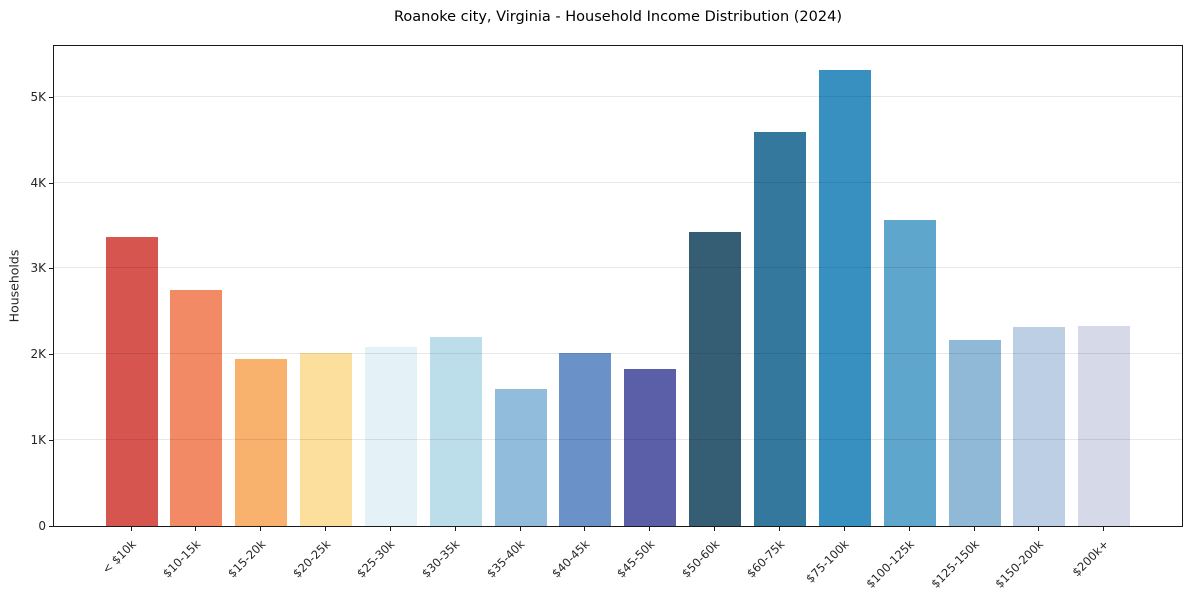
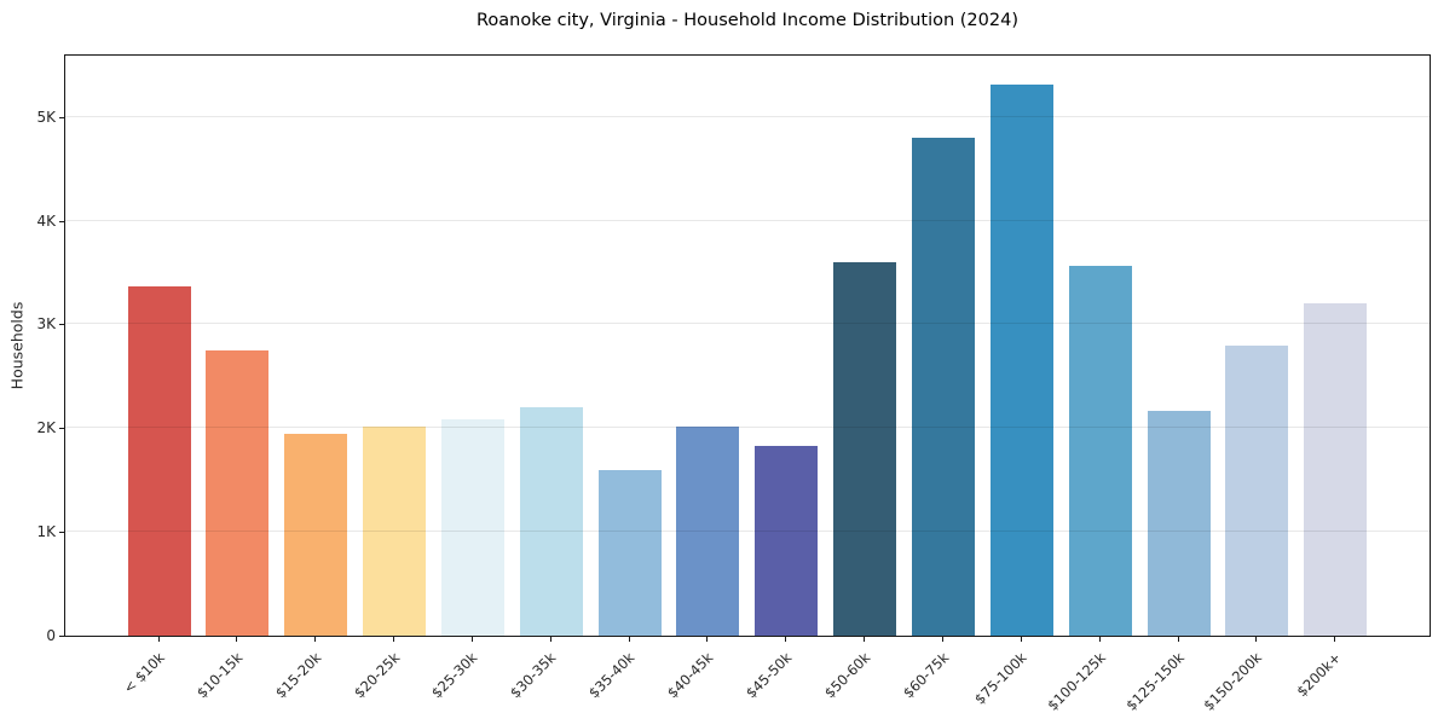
$50-60k: 3.4K -> 3.6K
$60-75k: 4.6K -> 4.8K
$150-200k: 2.3K -> 2.8K
$200k+: 2.3K -> 3.2K
